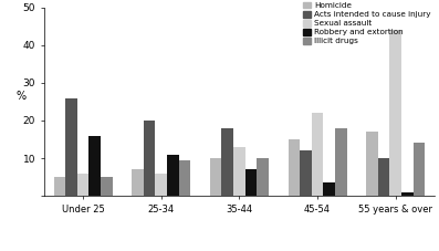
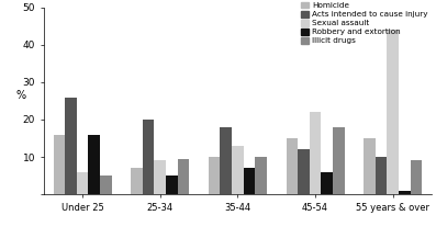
Homicide/Under 25: 5 -> 16
Sexual assault/25-34: 6 -> 9
Robbery and extortion/25-34: 11.0 -> 5.0
Robbery and extortion/45-54: 3.5 -> 6.0
Homicide/55 years & over: 17 -> 15
Illicit drugs/55 years & over: 14.0 -> 9.0
